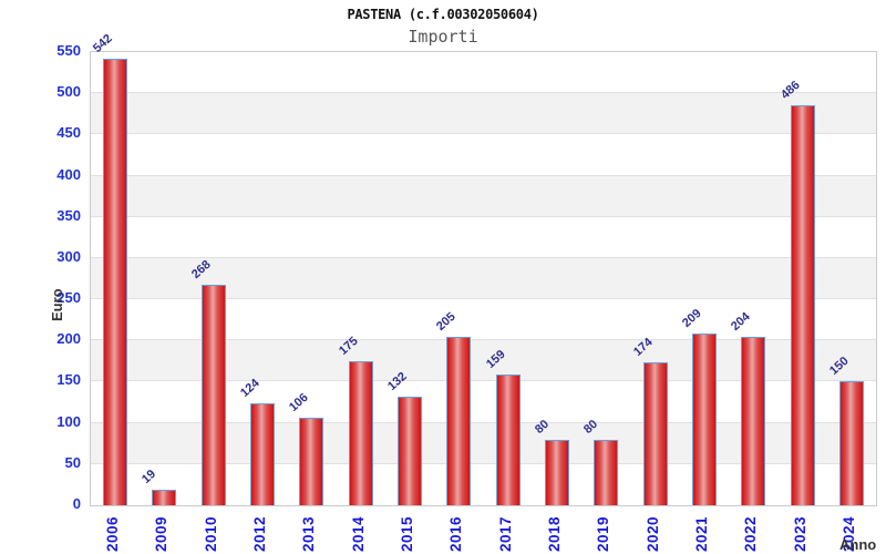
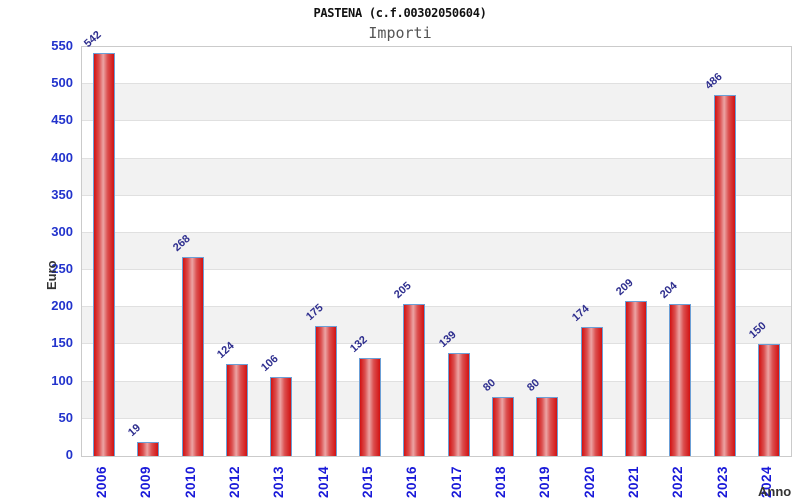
2017: 159 -> 139
